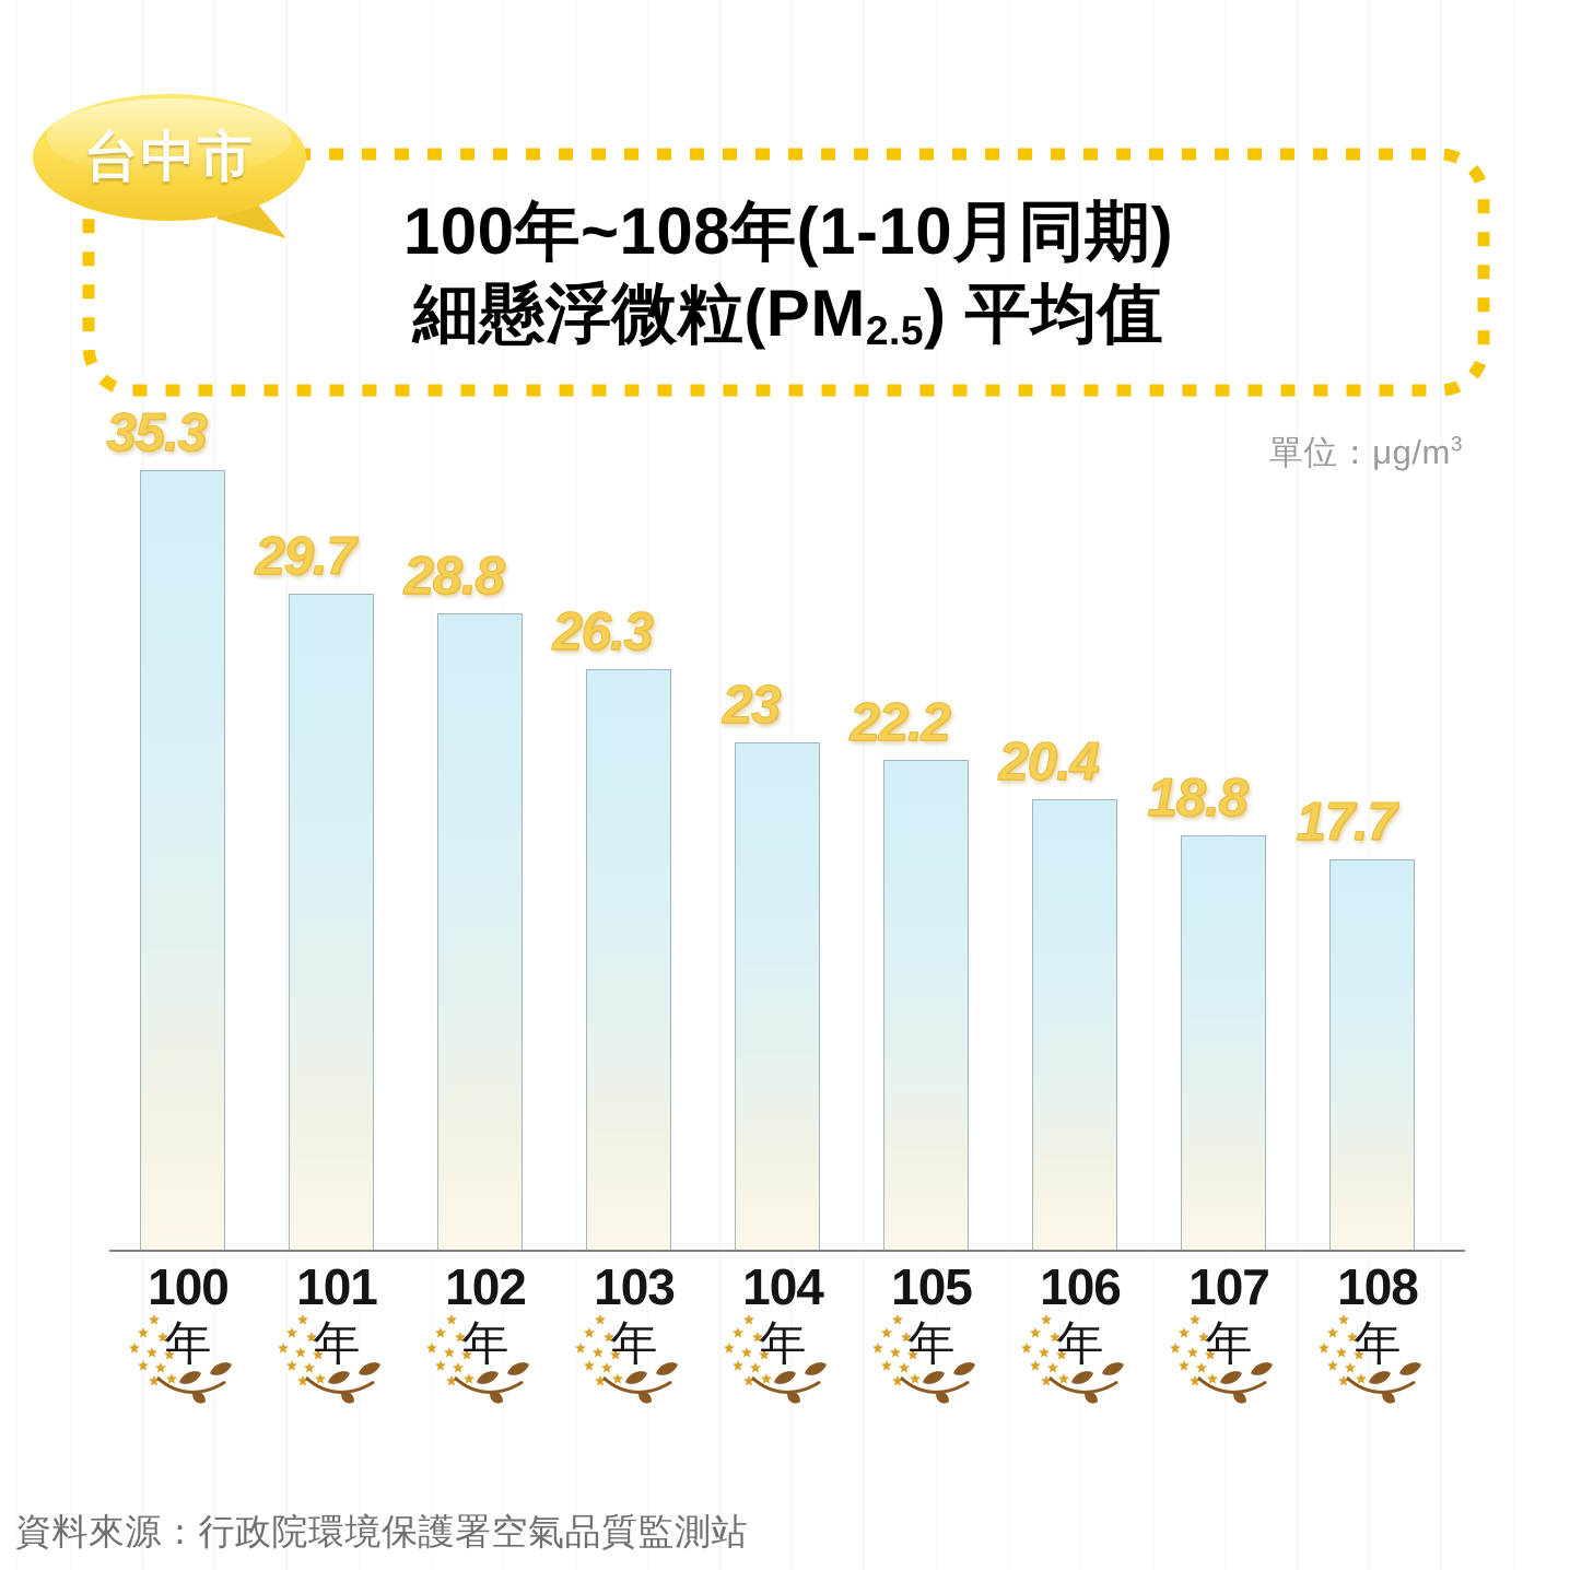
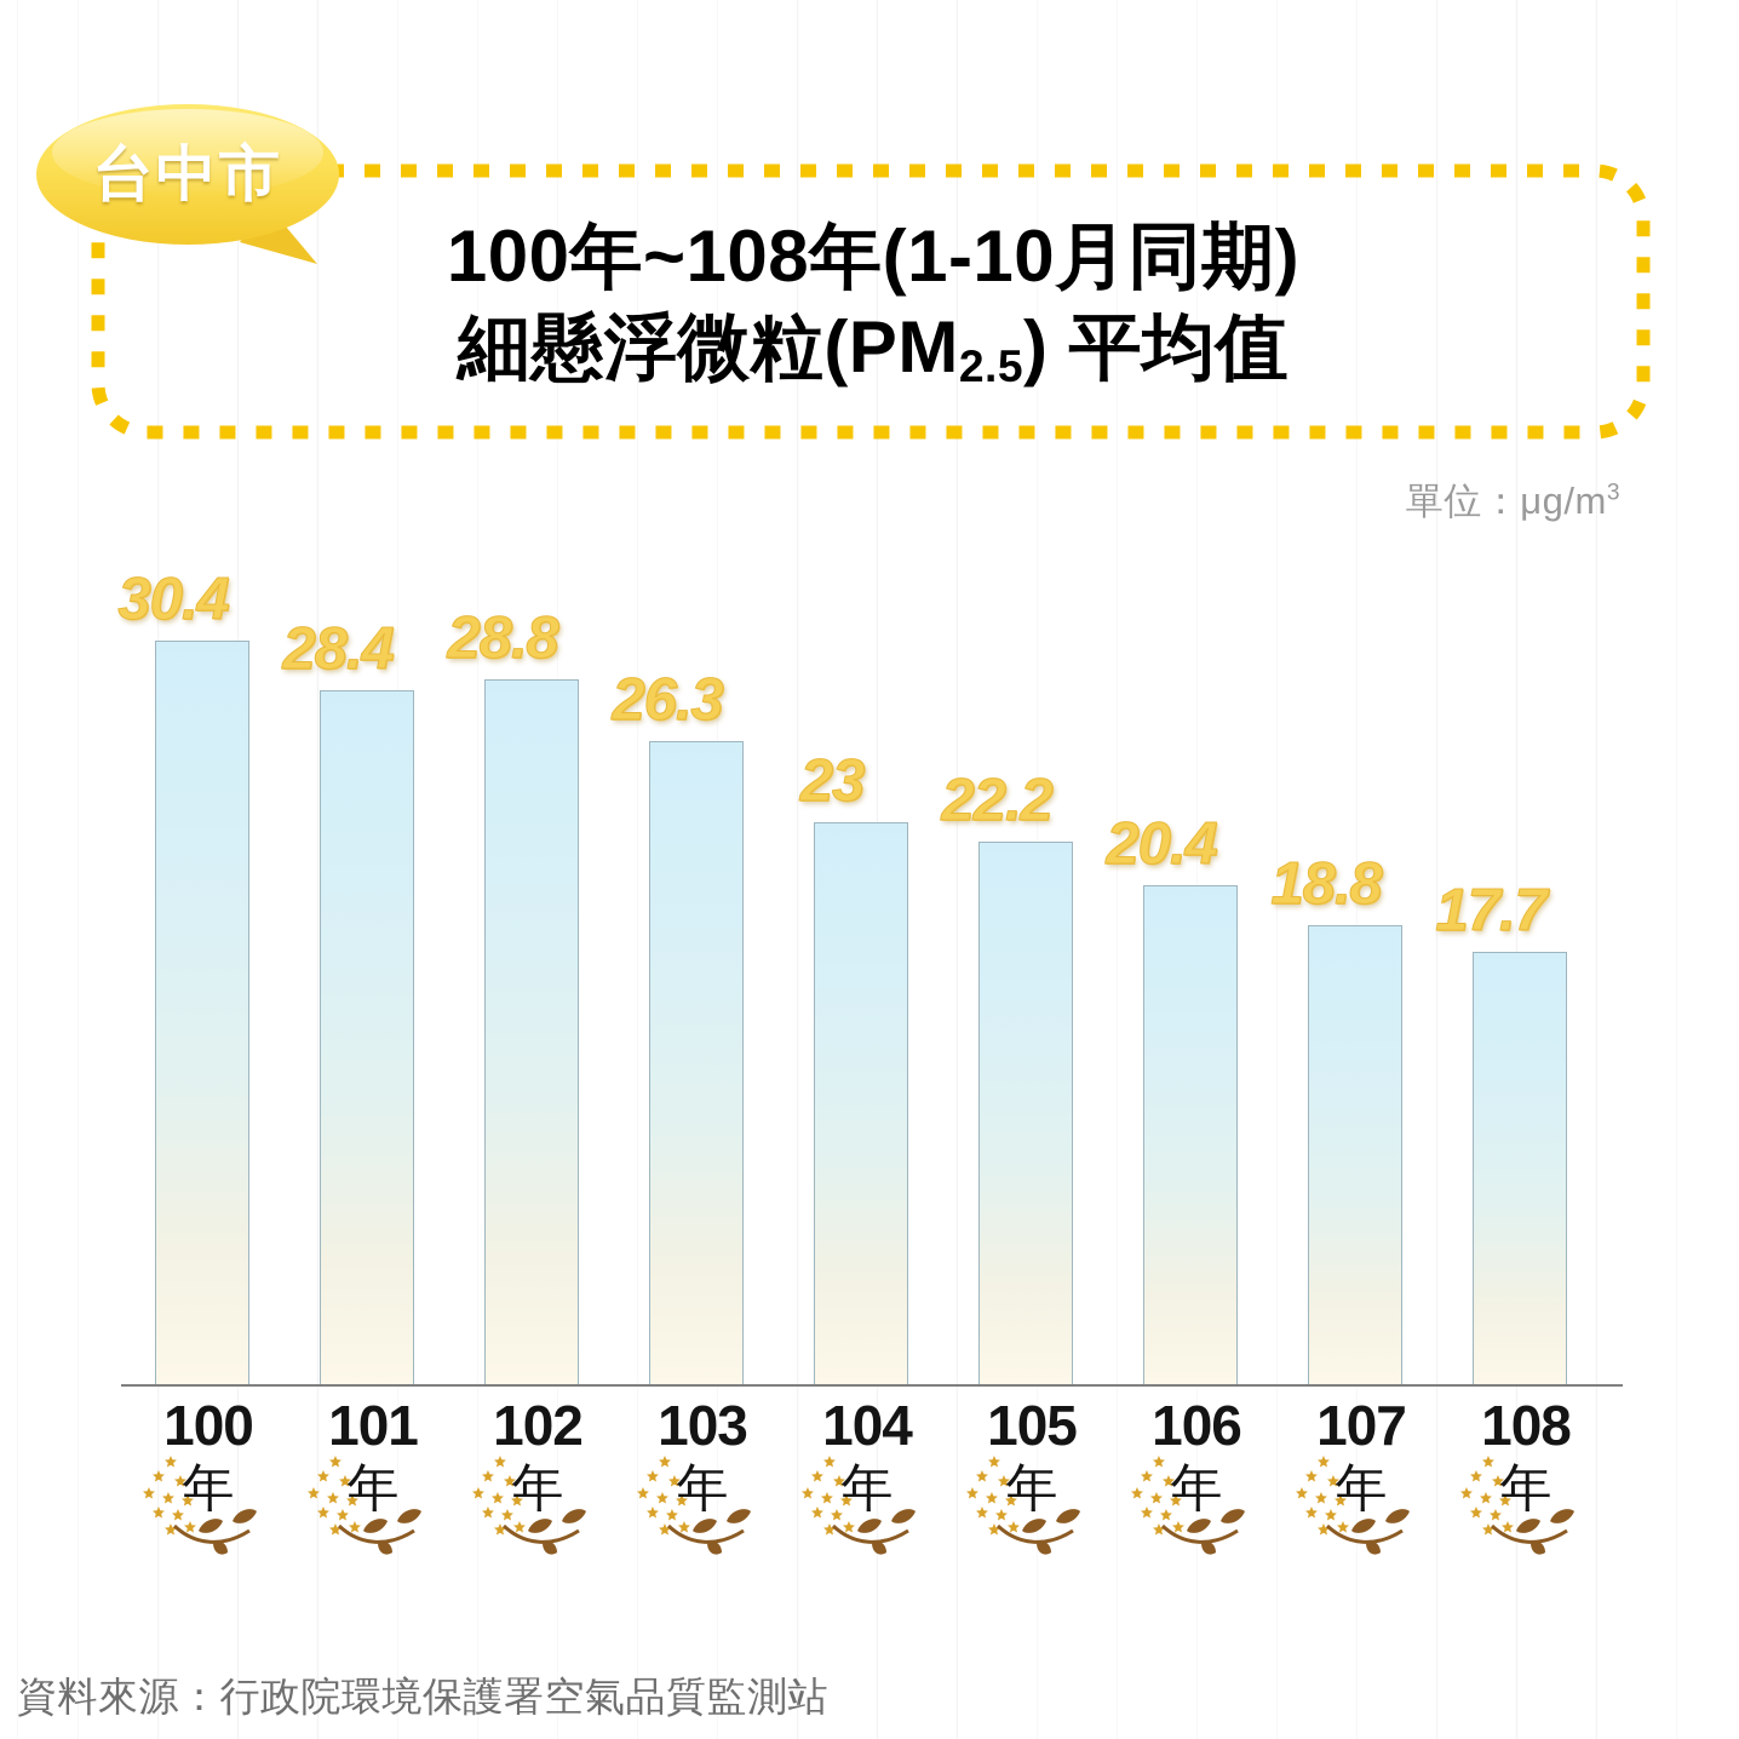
100: 35.3 -> 30.4
101: 29.7 -> 28.4
